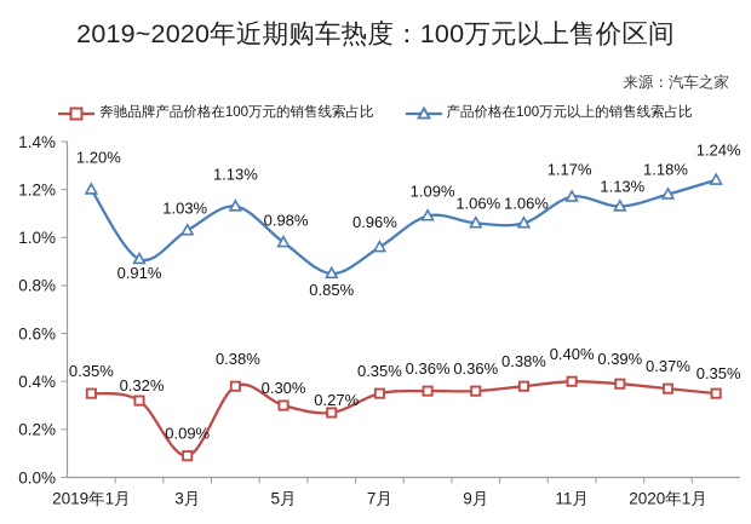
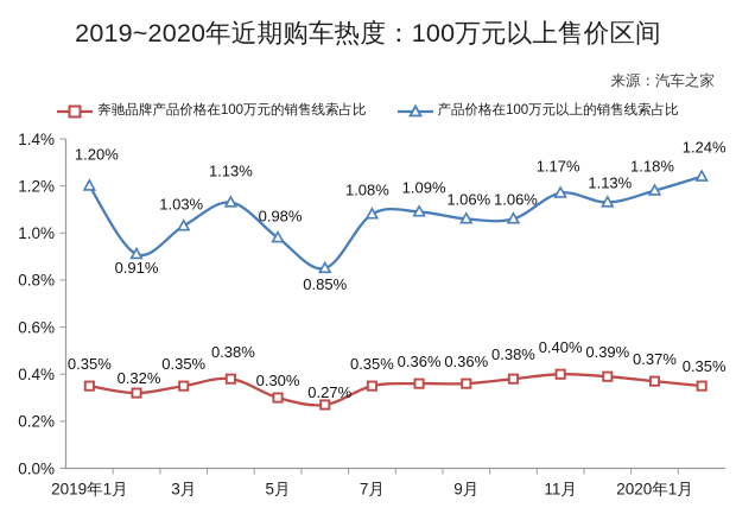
奔驰品牌产品价格在100万元的销售线索占比/3月: 0.09% -> 0.35%
产品价格在100万元以上的销售线索占比/7月: 0.96% -> 1.08%
